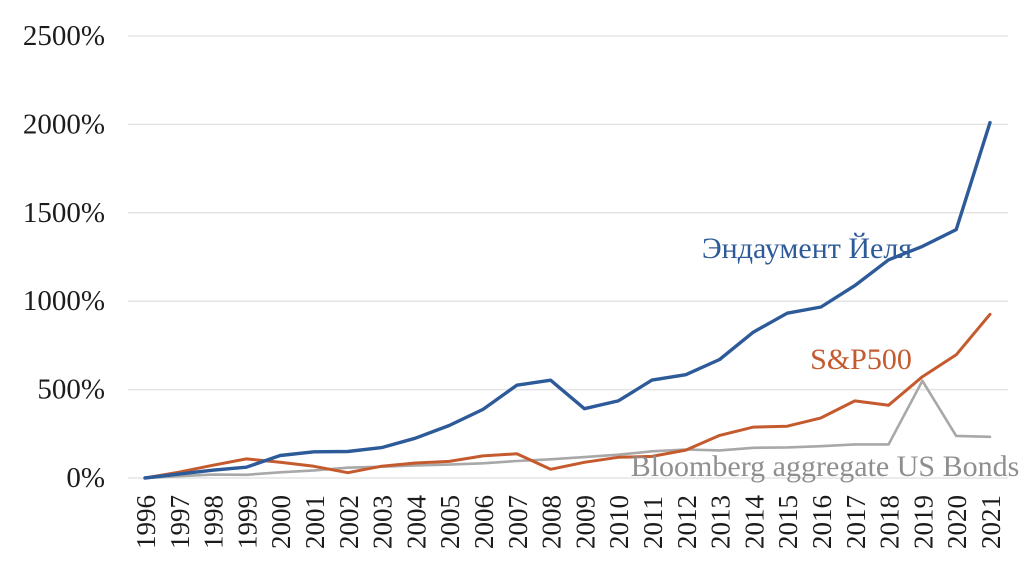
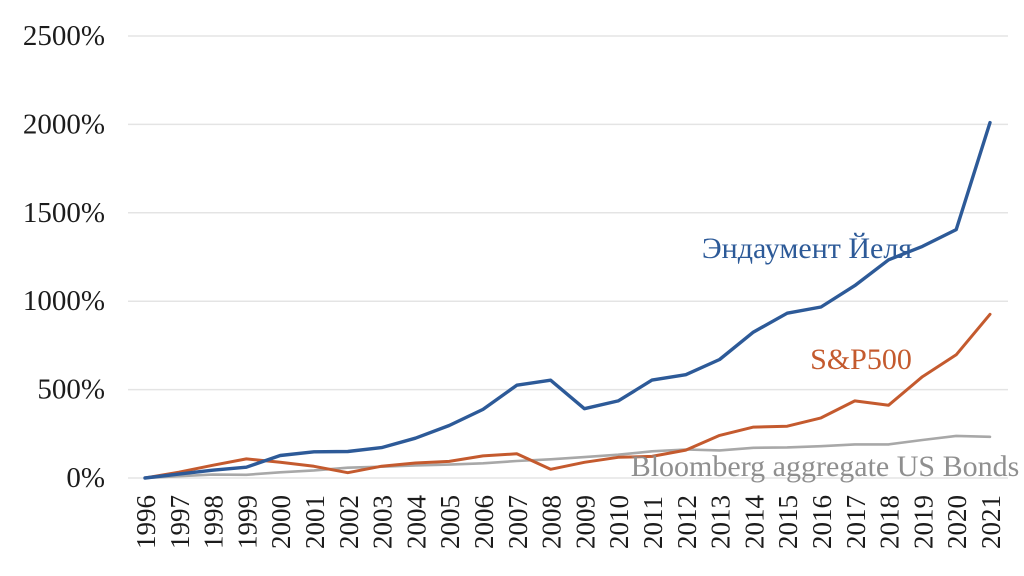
Bloomberg aggregate US Bonds/2019: 550% -> 220%
